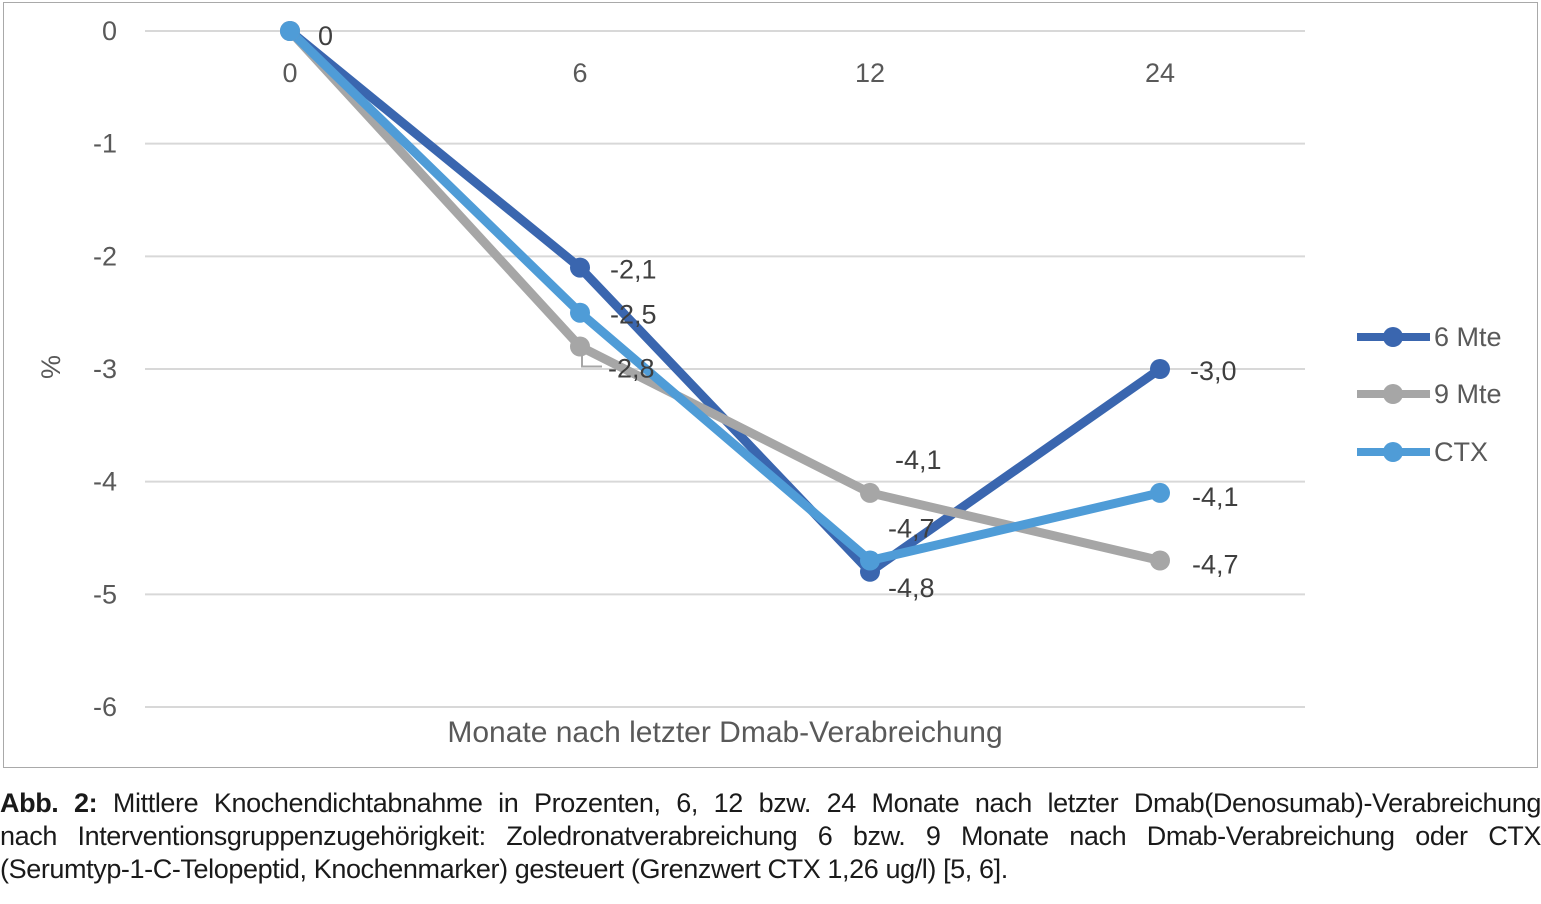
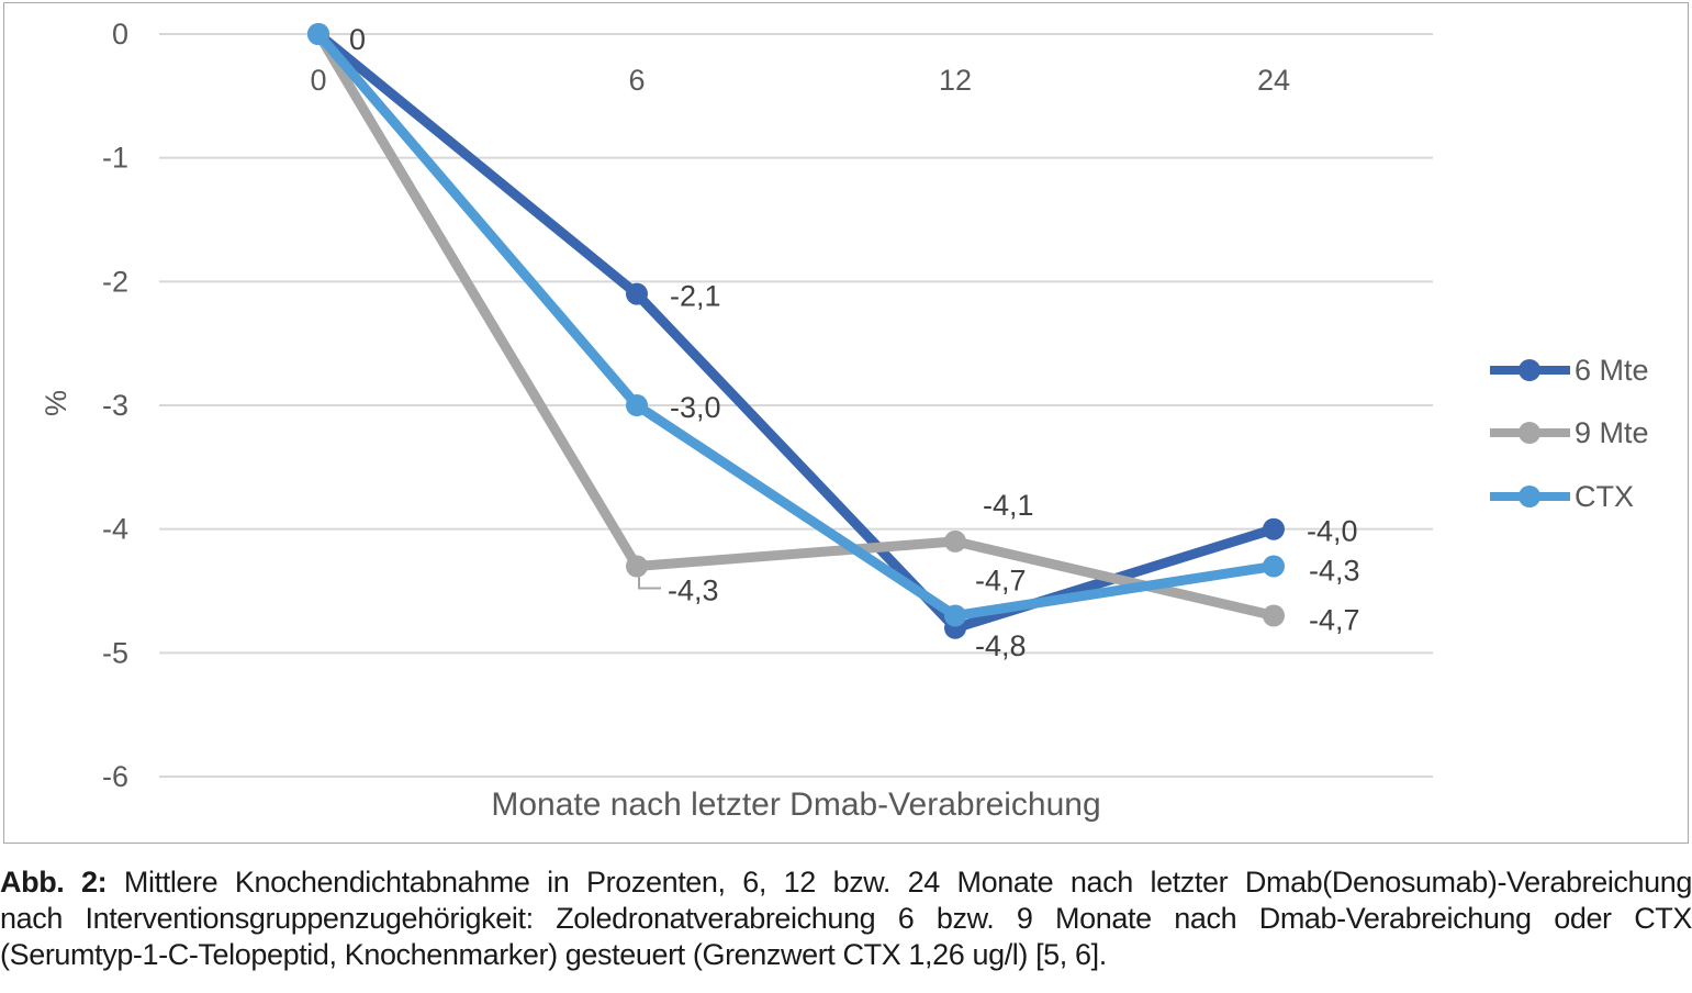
9 Mte/6: -2,8 -> -4,3
CTX/6: -2,5 -> -3,0
6 Mte/24: -3,0 -> -4,0
CTX/24: -4,1 -> -4,3
